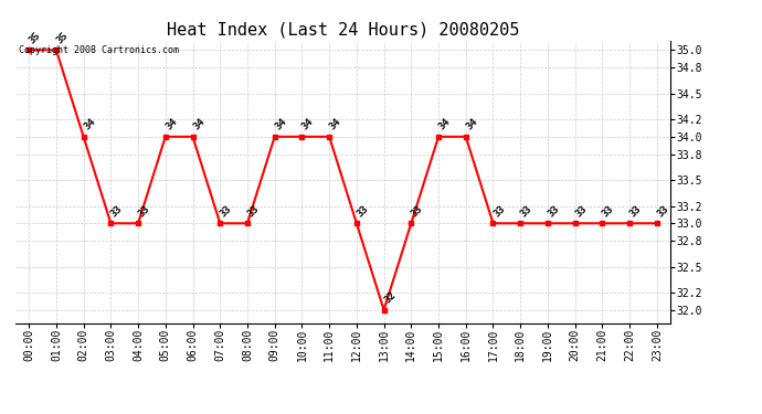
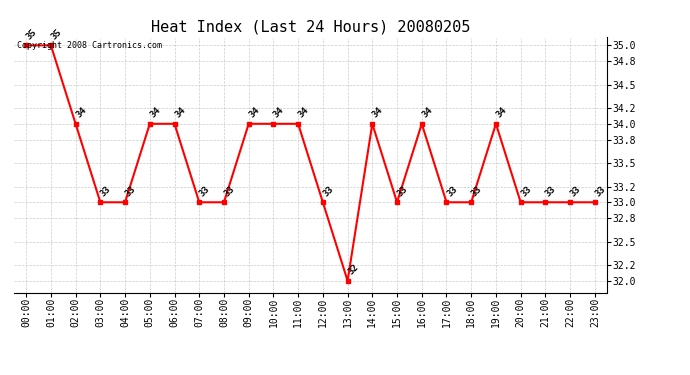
14:00: 33 -> 34
15:00: 34 -> 33
19:00: 33 -> 34
